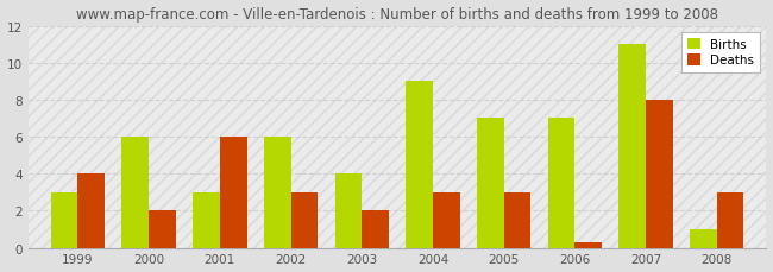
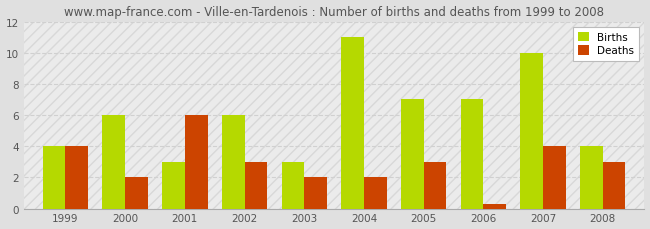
Births/1999: 3 -> 4
Births/2003: 4 -> 3
Births/2004: 9 -> 11
Deaths/2004: 3.0 -> 2.0
Births/2007: 11 -> 10
Deaths/2007: 8.0 -> 4.0
Births/2008: 1 -> 4
